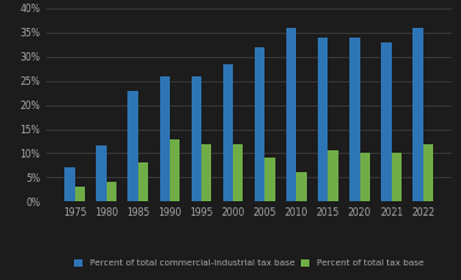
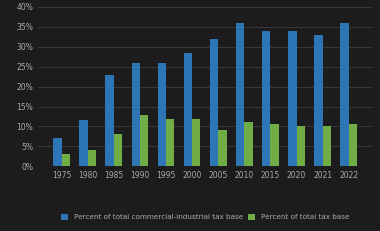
Percent of total tax base/2010: 6.0% -> 11.0%
Percent of total tax base/2022: 12.0% -> 10.5%
